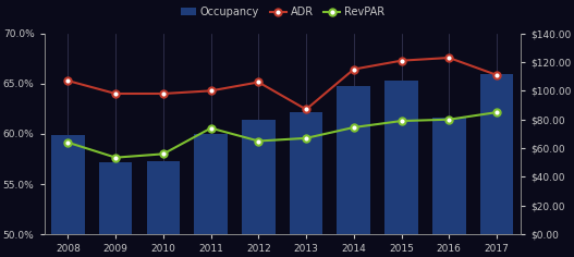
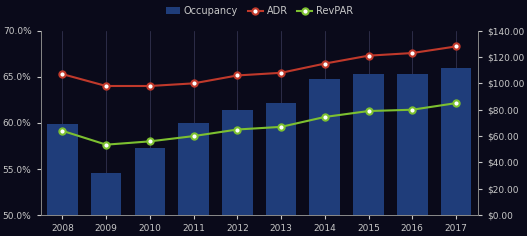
Occupancy/2009: 57.2% -> 54.6%
RevPAR/2011: $74 -> $60
ADR/2013: $87 -> $108
Occupancy/2016: 61.6% -> 65.3%
ADR/2017: $111 -> $128
